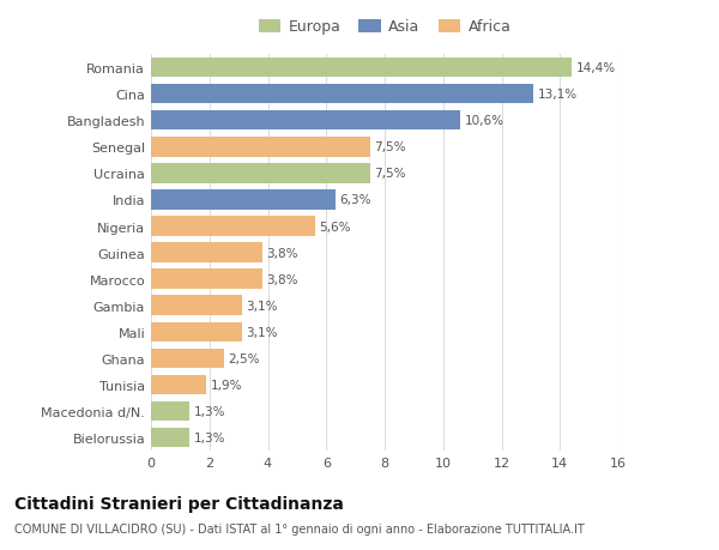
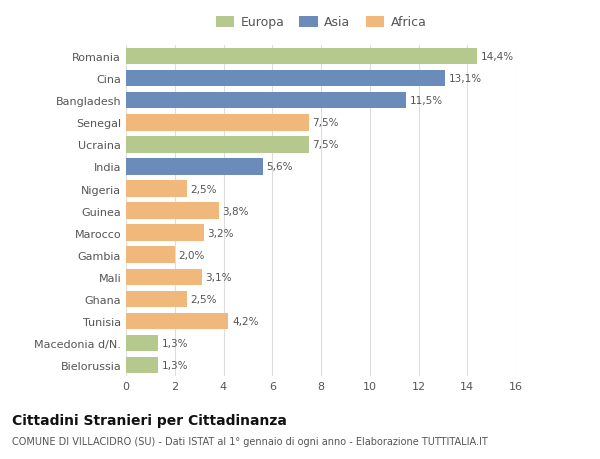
Bangladesh: 10,6% -> 11,5%
India: 6,3% -> 5,6%
Nigeria: 5,6% -> 2,5%
Marocco: 3,8% -> 3,2%
Gambia: 3,1% -> 2,0%
Tunisia: 1,9% -> 4,2%
